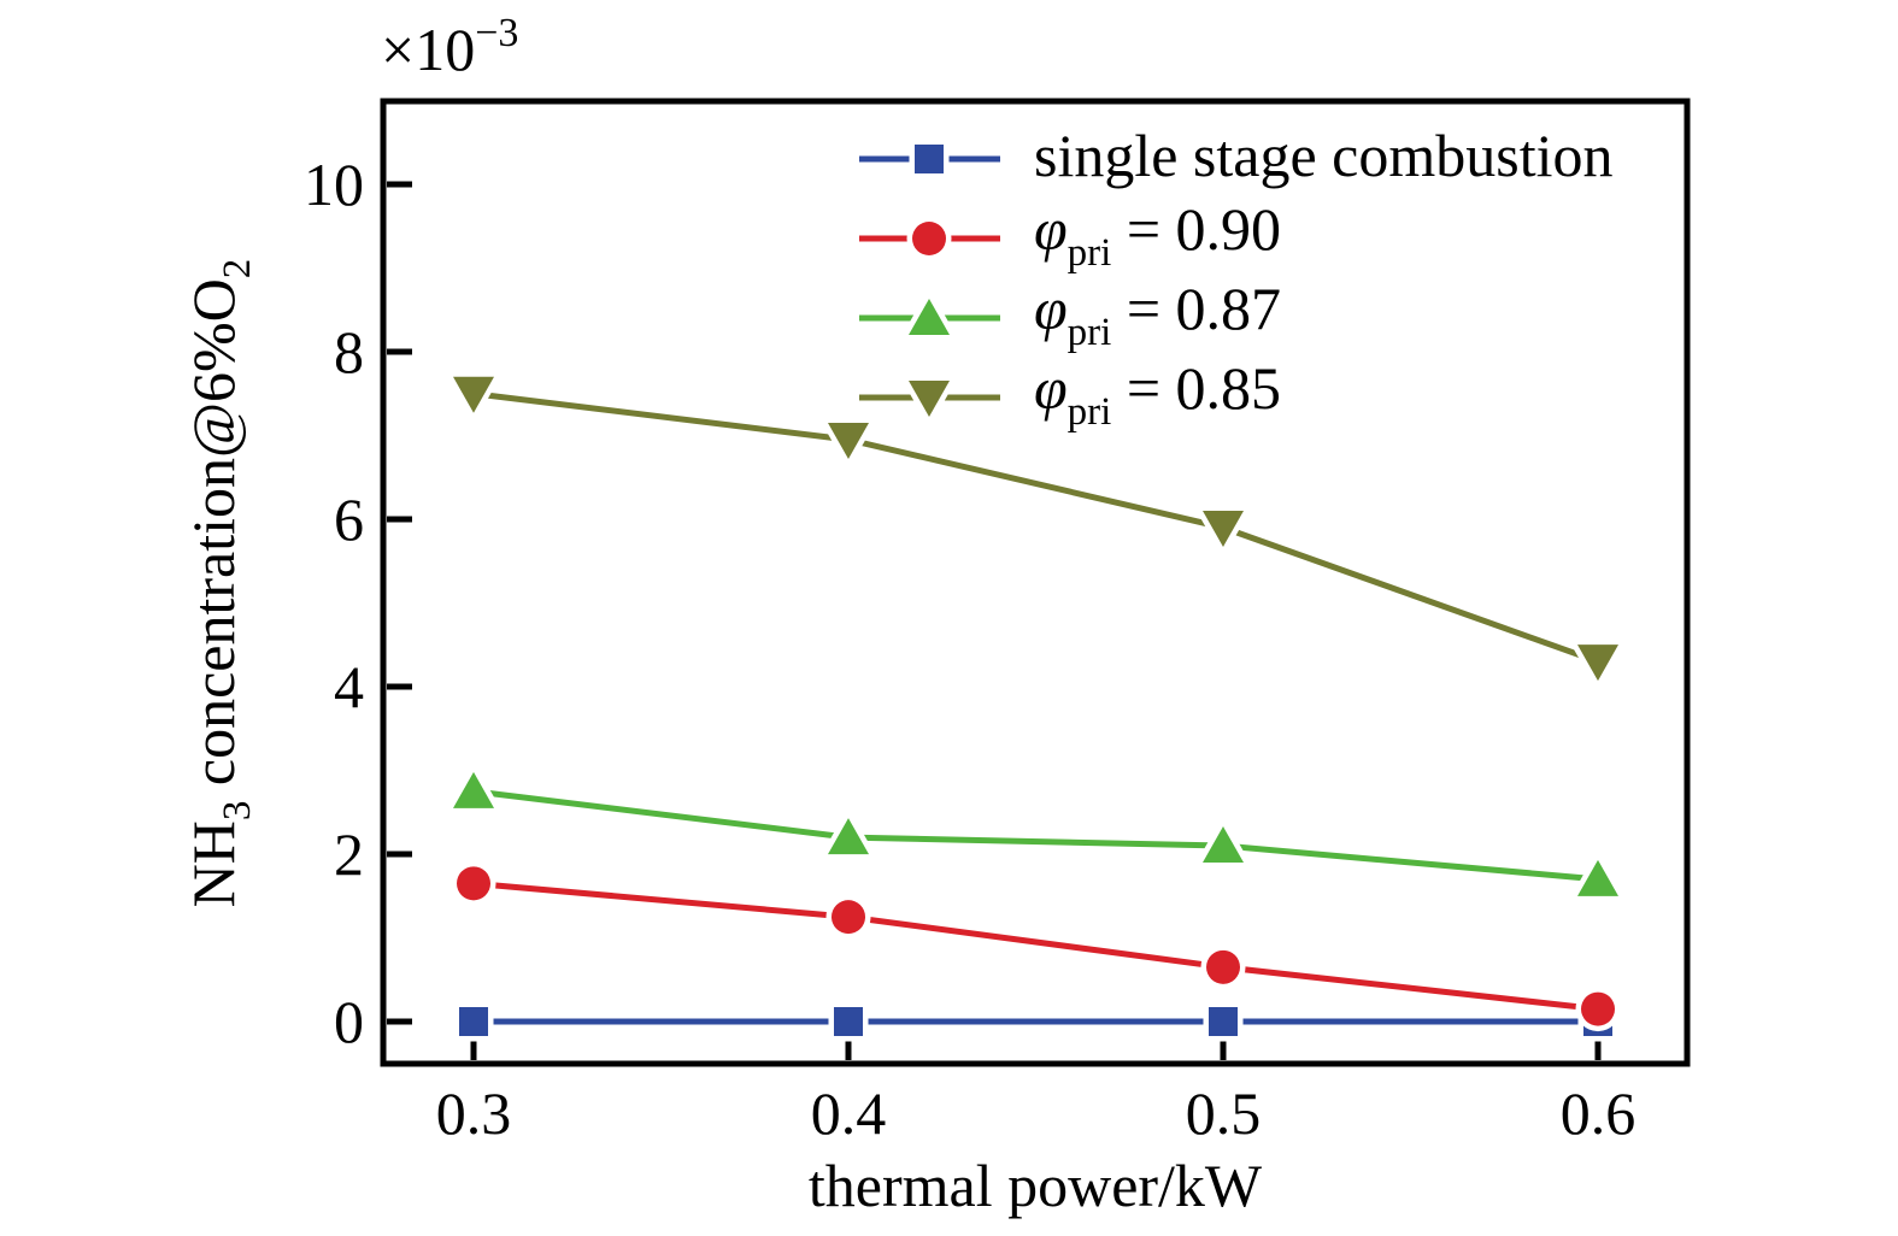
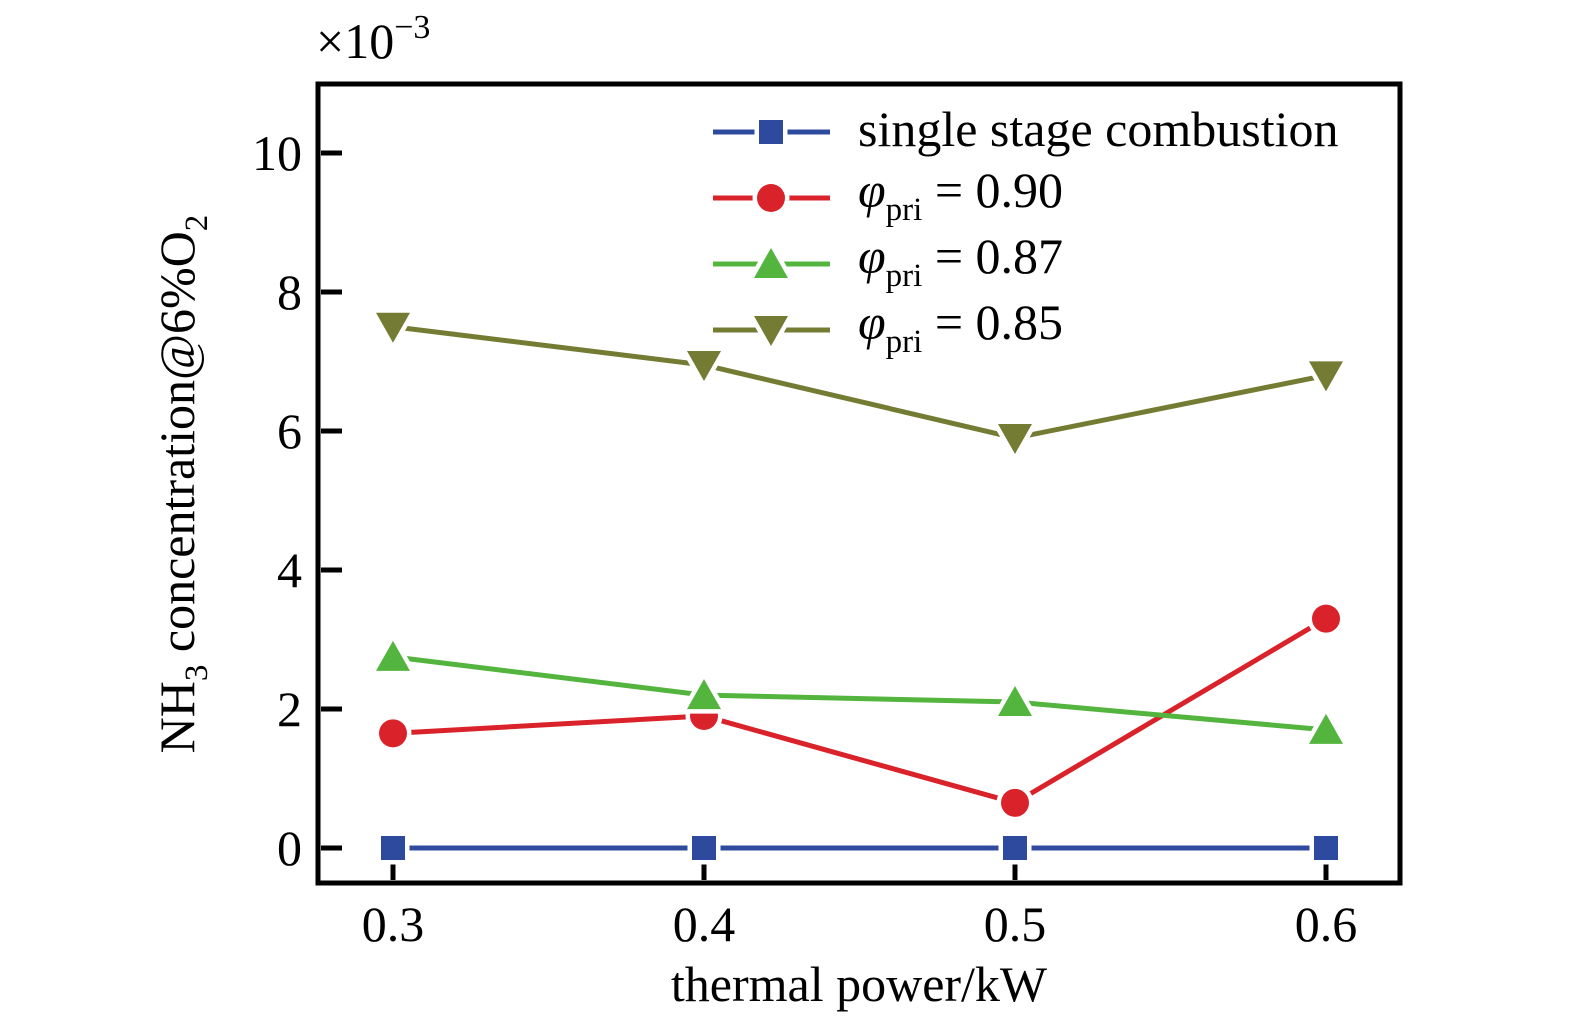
φpri = 0.90/0.4: 1.2 -> 1.9
φpri = 0.90/0.6: 0.1 -> 3.3
φpri = 0.85/0.6: 4.3 -> 6.8
